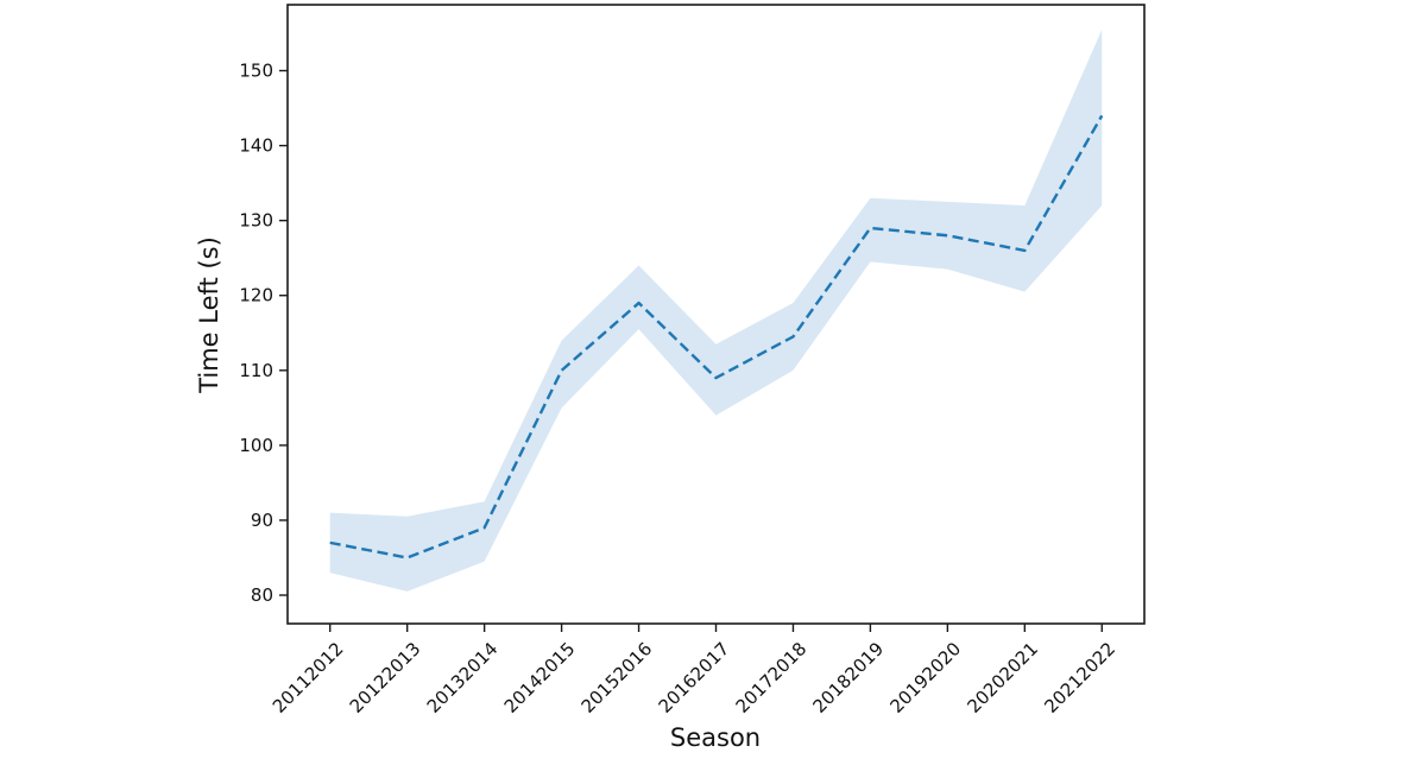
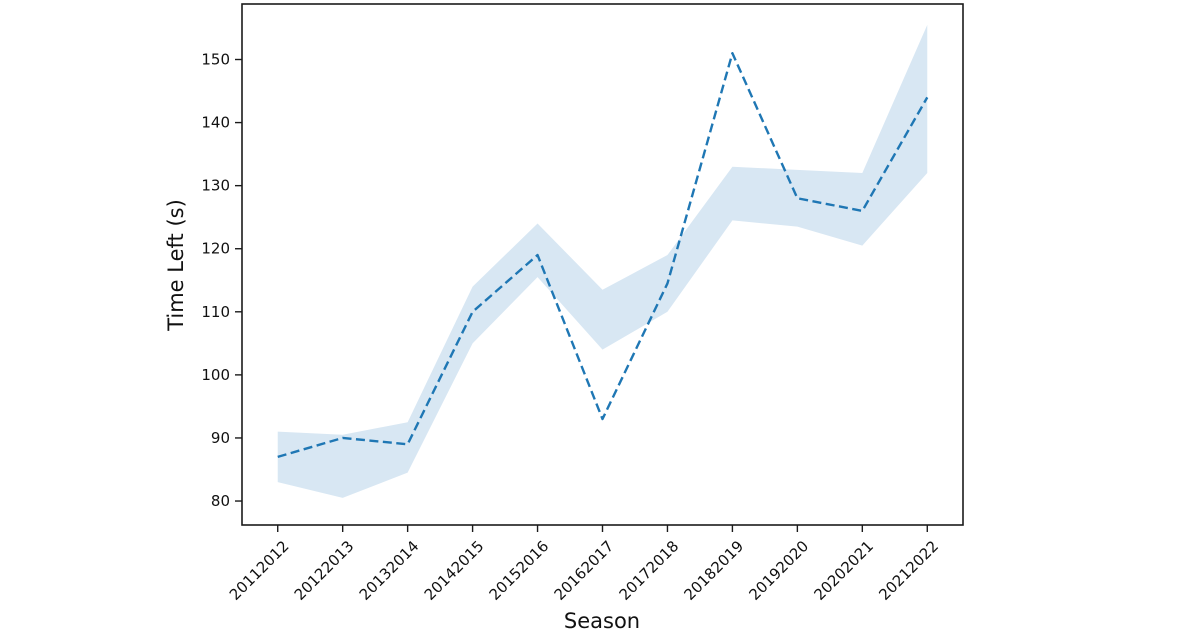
20122013: 85 -> 90
20162017: 109 -> 93
20182019: 129 -> 151
